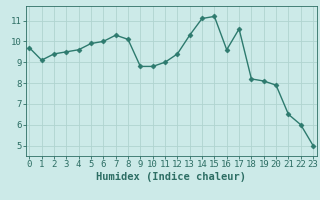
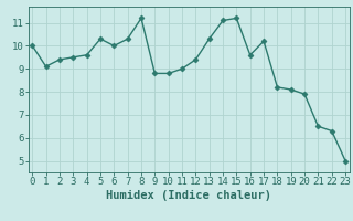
0: 9.7 -> 10.0
5: 9.9 -> 10.3
8: 10.1 -> 11.2
17: 10.6 -> 10.2
22: 6.0 -> 6.3
